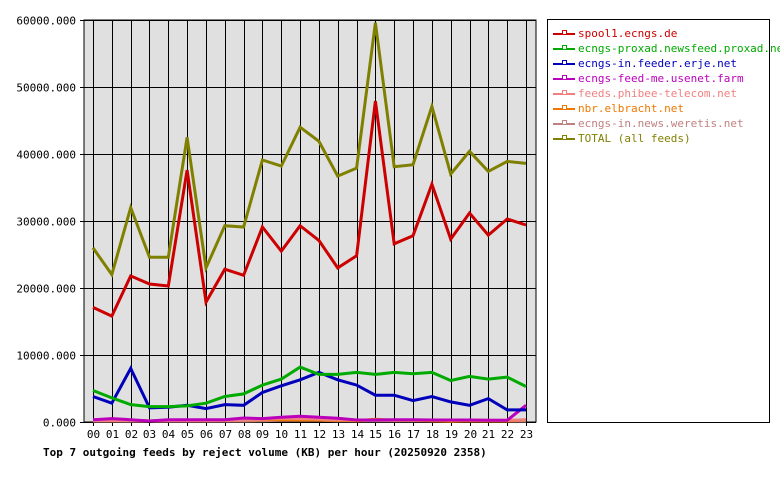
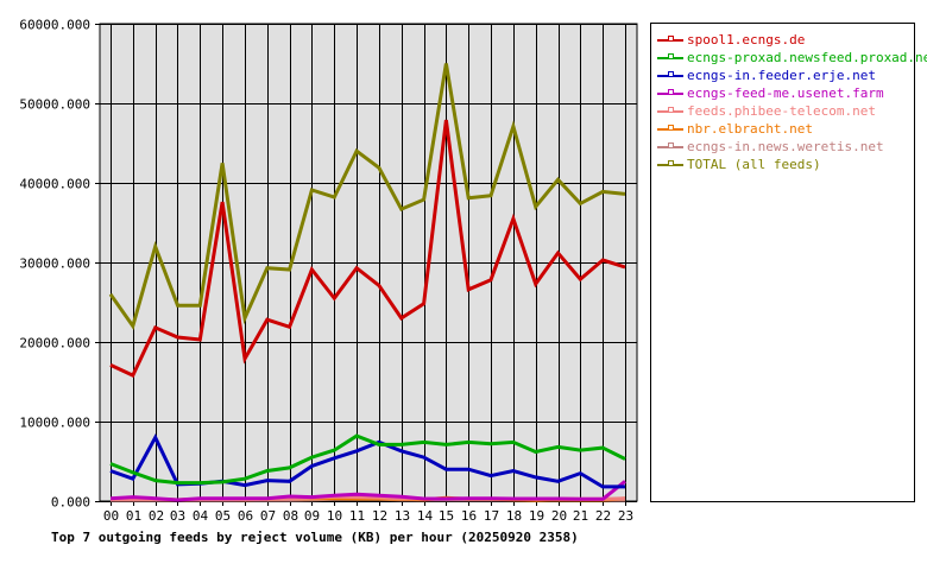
TOTAL (all feeds)/15: 60000 -> 55000
